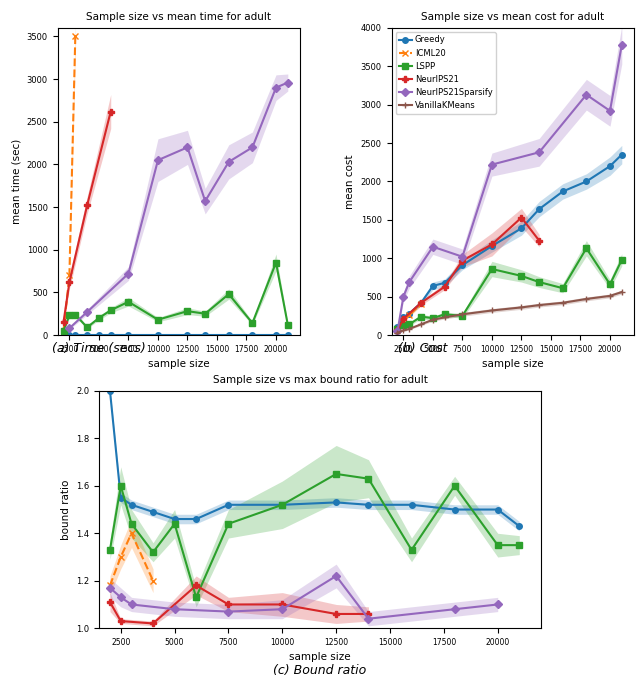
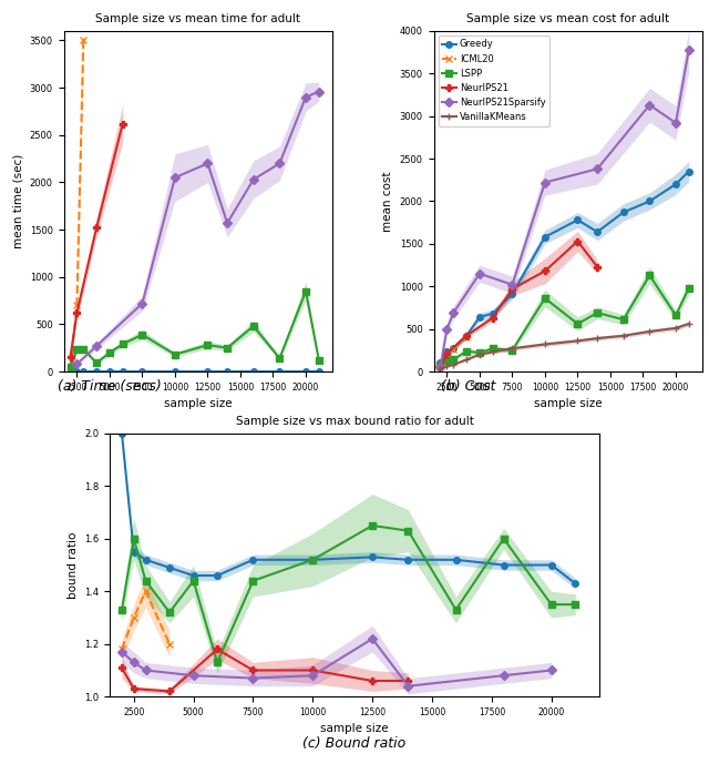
Sample size vs mean cost for adult/Greedy/10000: 1160 -> 1580
Sample size vs mean cost for adult/Greedy/12500: 1390 -> 1780
Sample size vs mean cost for adult/LSPP/12500: 770 -> 560
